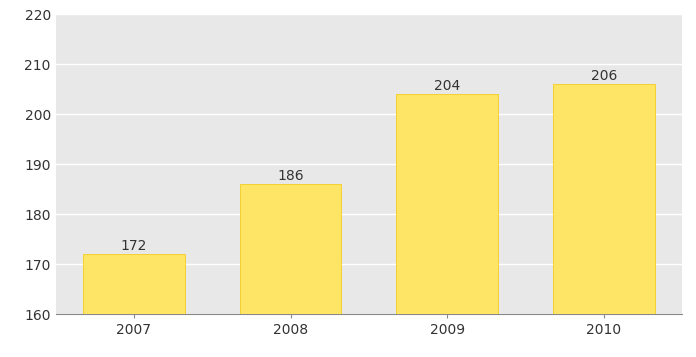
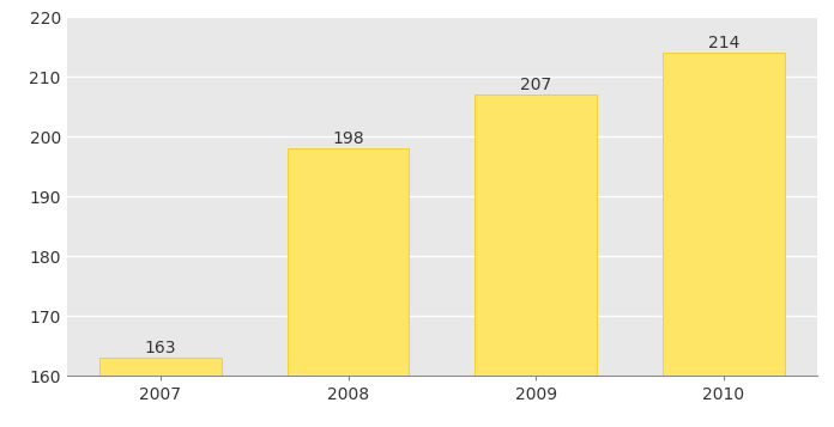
2007: 172 -> 163
2008: 186 -> 198
2009: 204 -> 207
2010: 206 -> 214
